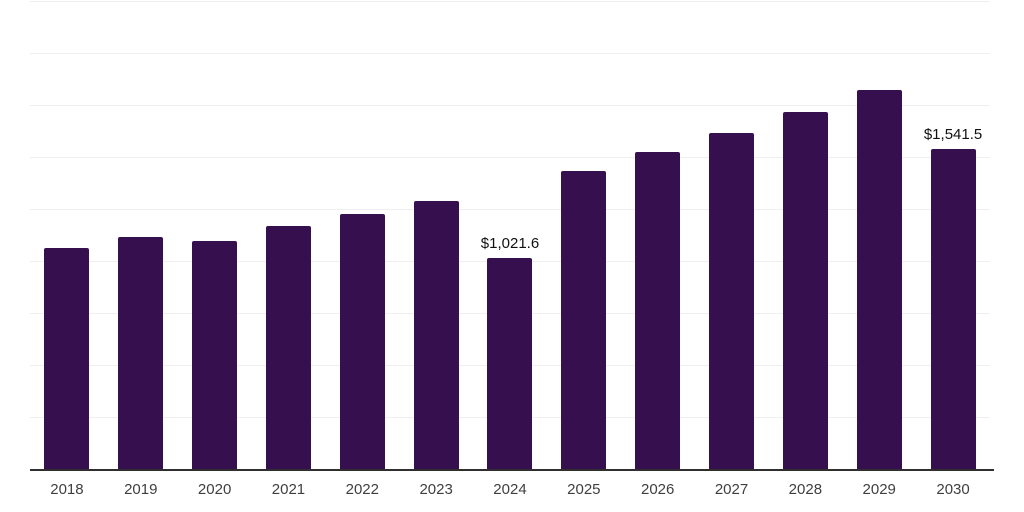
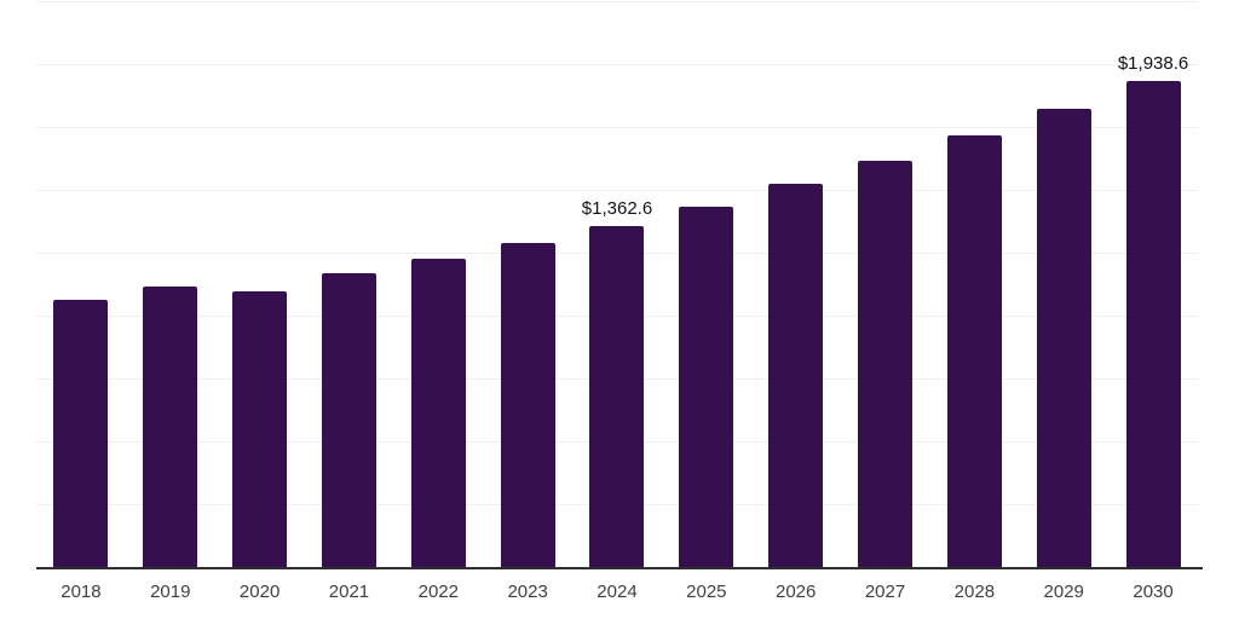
2024: $1,021.6 -> $1,362.6
2030: $1,541.5 -> $1,938.6
